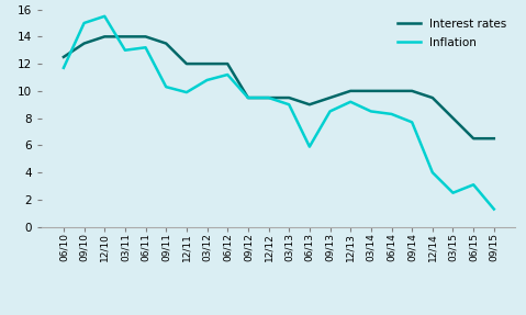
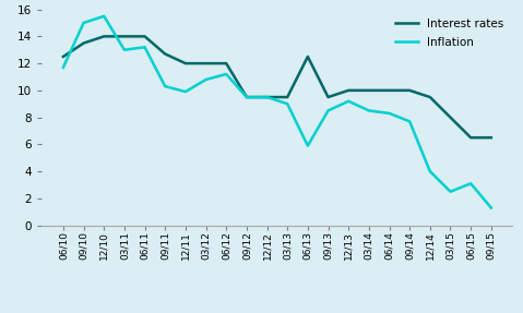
Interest rates/09/11: 13.5 -> 12.7
Interest rates/06/13: 9.0 -> 12.5
